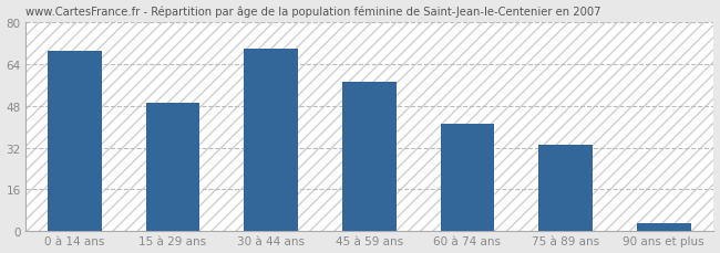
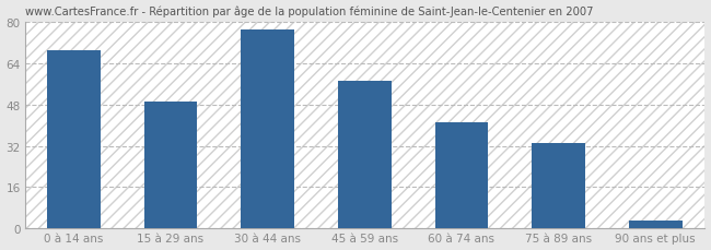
30 à 44 ans: 70 -> 77
